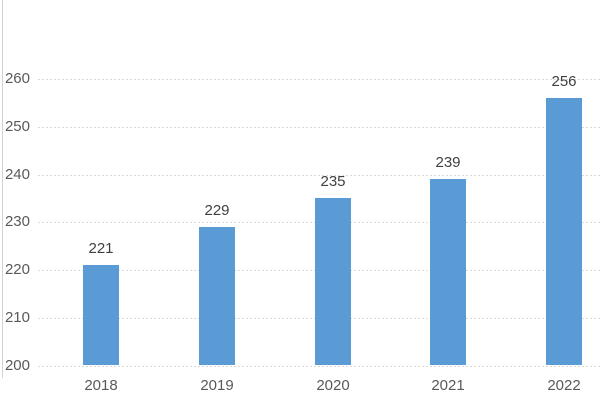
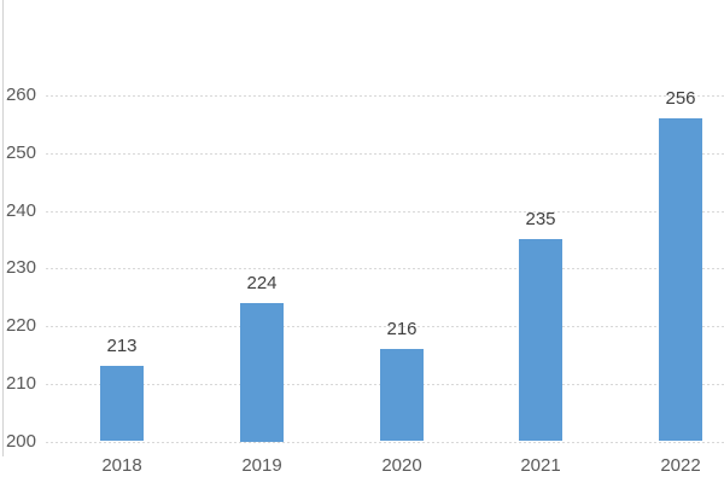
2018: 221 -> 213
2019: 229 -> 224
2020: 235 -> 216
2021: 239 -> 235
